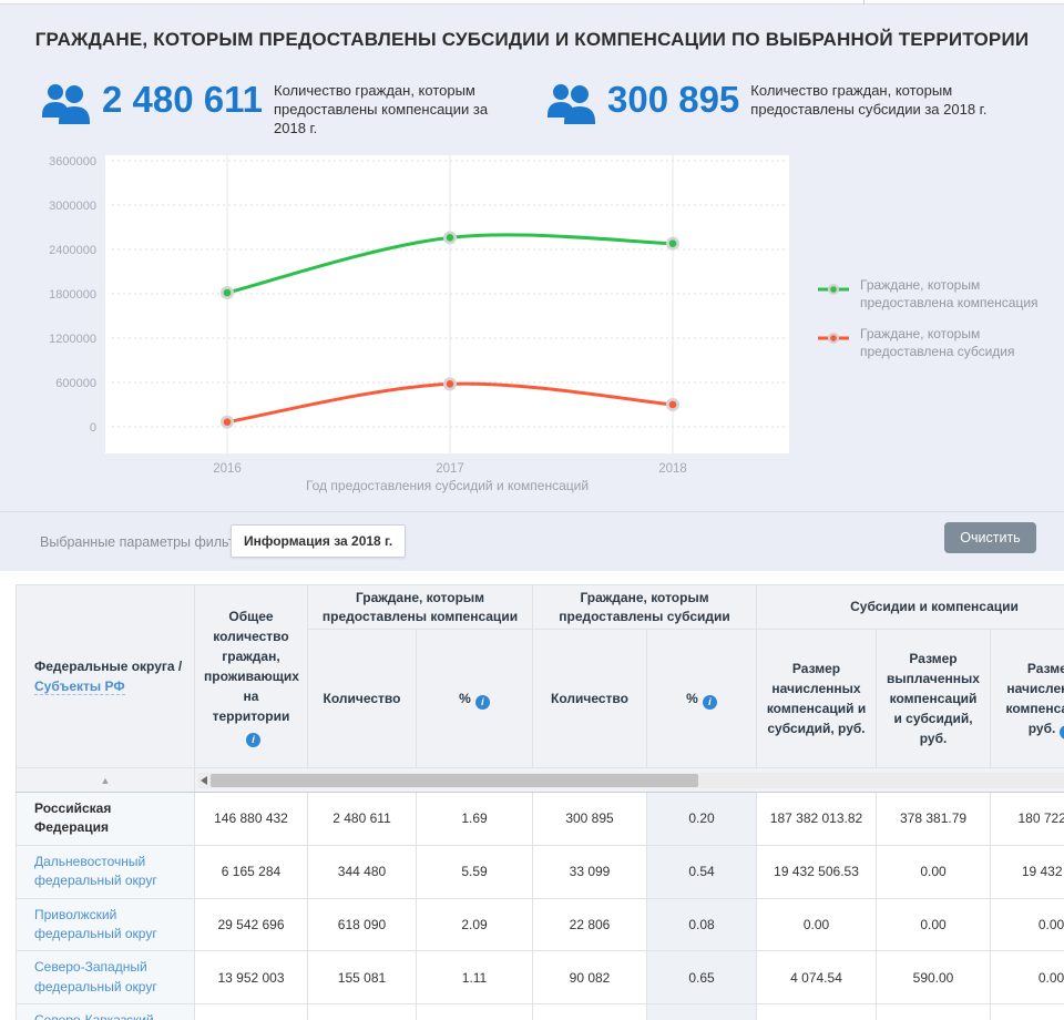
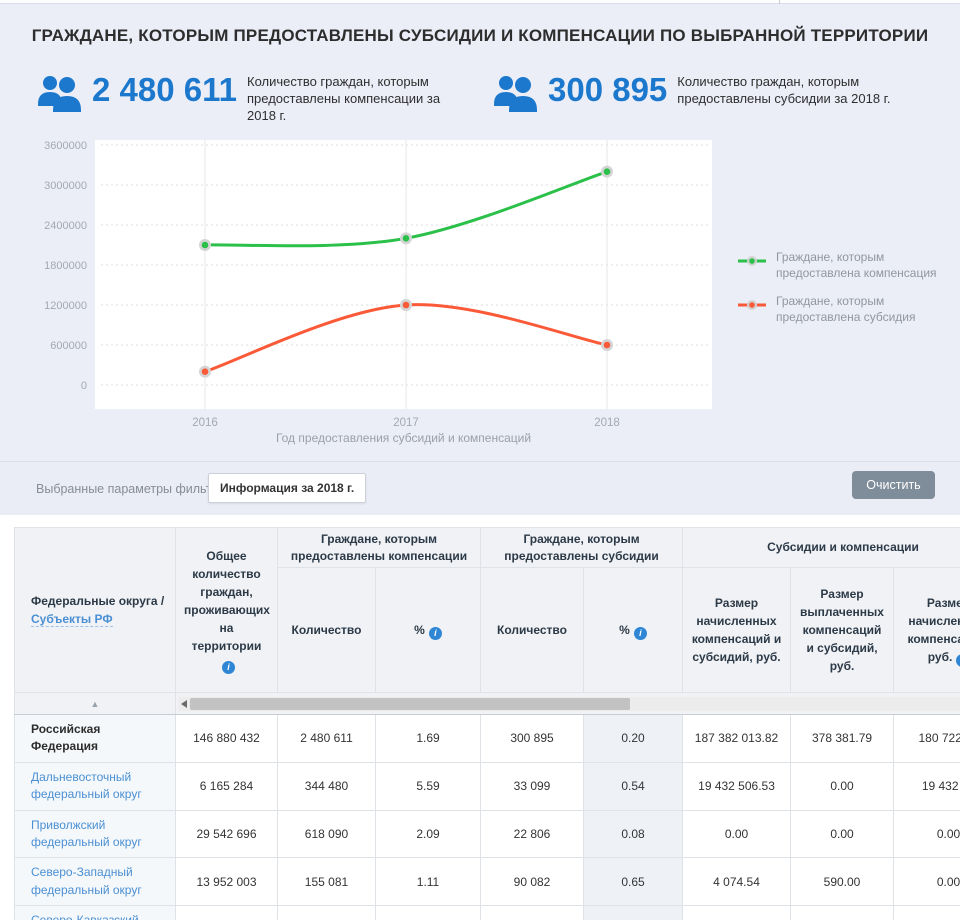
Граждане, которым предоставлена компенсация/2016: 1800000 -> 2100000
Граждане, которым предоставлена субсидия/2016: 100000 -> 200000
Граждане, которым предоставлена компенсация/2017: 2600000 -> 2200000
Граждане, которым предоставлена субсидия/2017: 600000 -> 1200000
Граждане, которым предоставлена компенсация/2018: 2500000 -> 3200000
Граждане, которым предоставлена субсидия/2018: 300000 -> 600000
